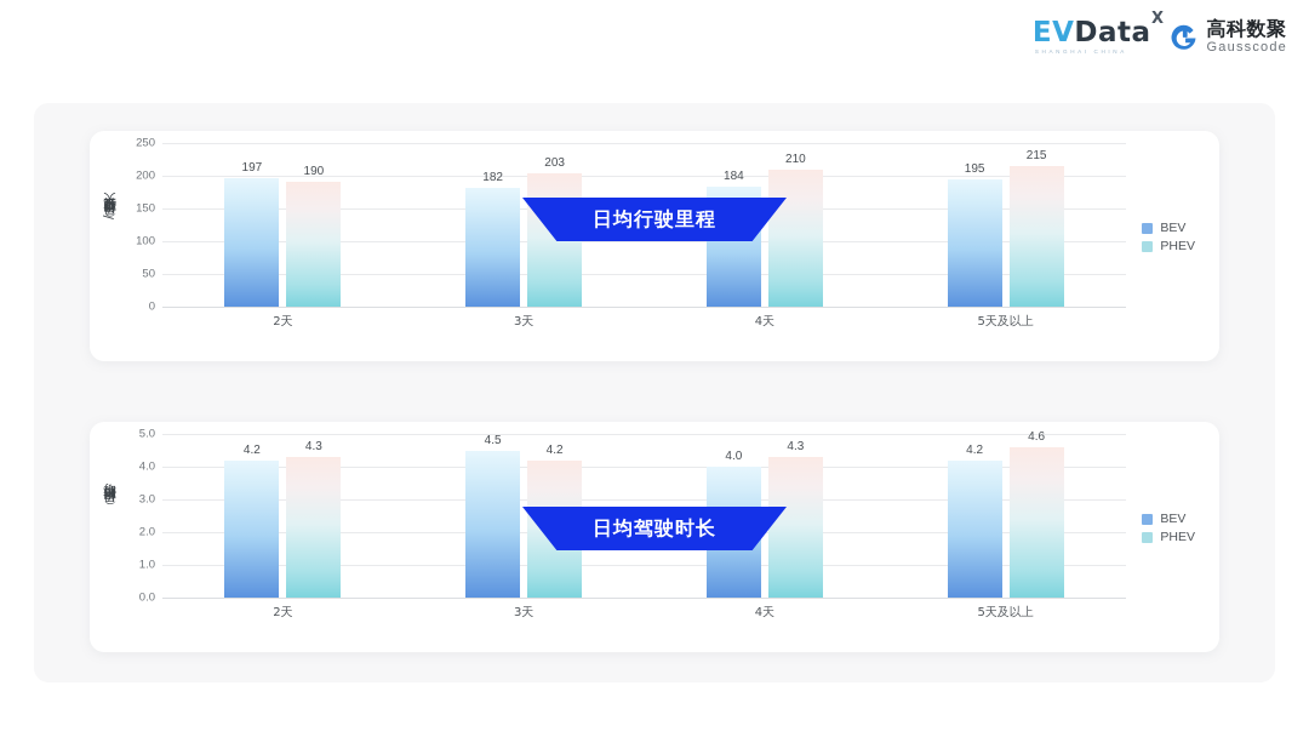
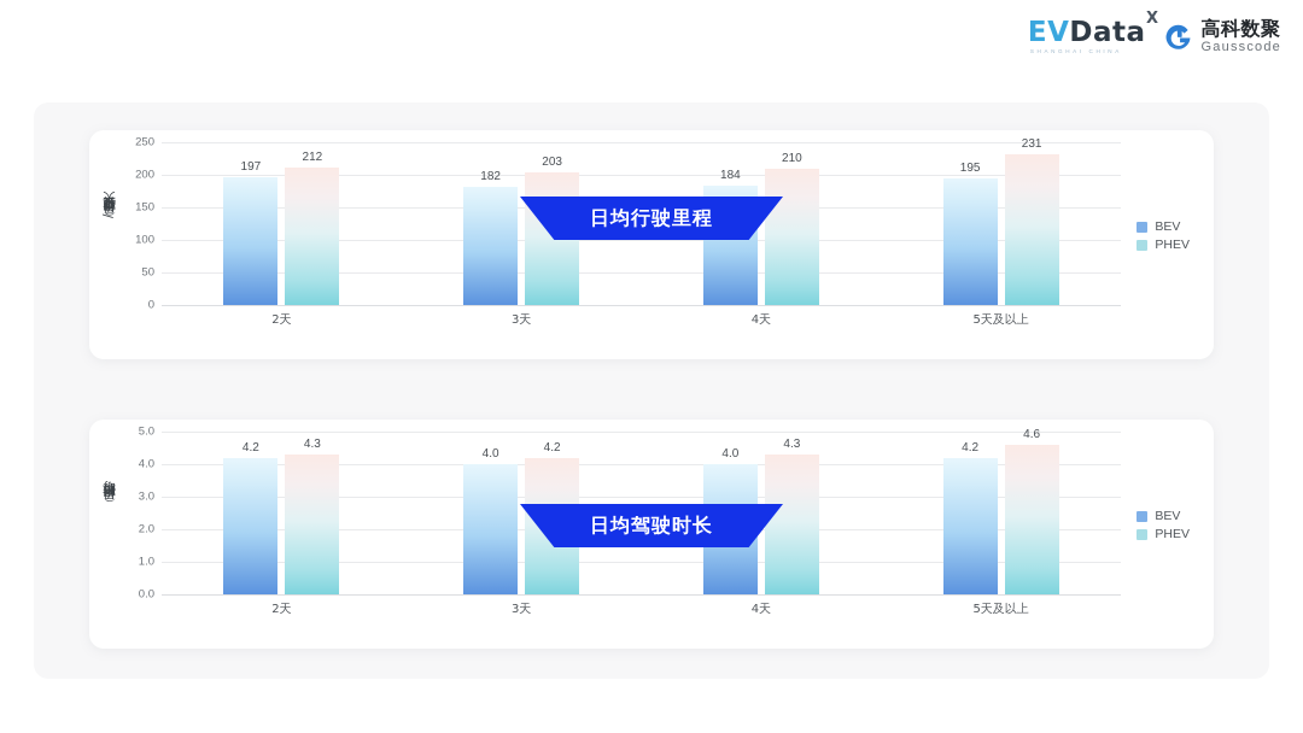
日均行驶里程/PHEV/2天: 190 -> 212
日均行驶里程/PHEV/5天及以上: 215 -> 231
日均驾驶时长/BEV/3天: 4.5 -> 4.0
